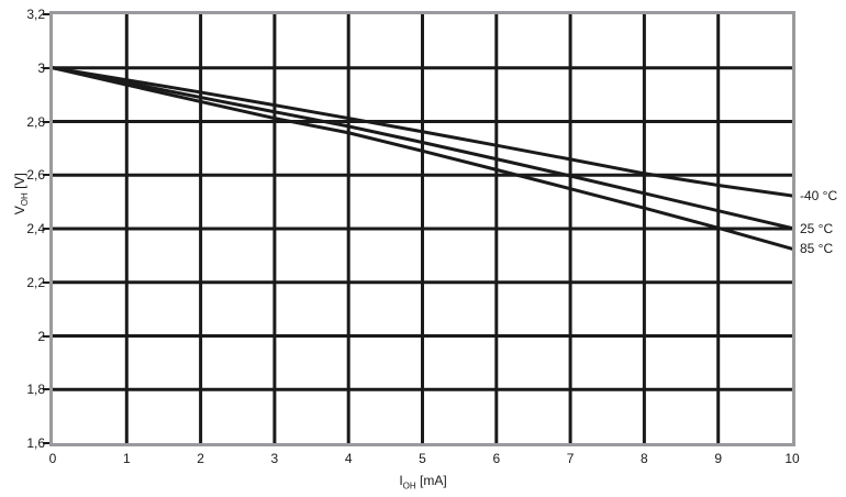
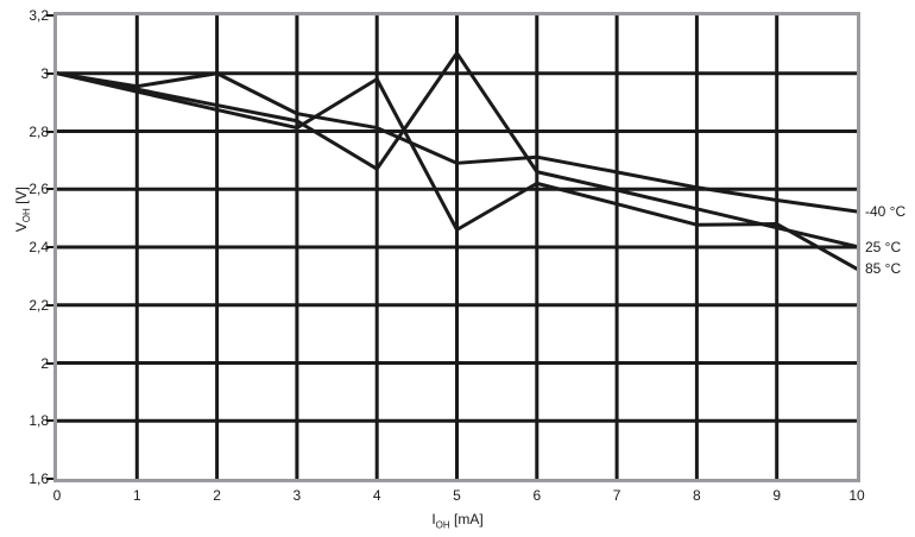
-40 °C/2: 2,91 -> 3,00
25 °C/4: 2,78 -> 2,67
85 °C/4: 2,76 -> 2,98
-40 °C/5: 2,76 -> 2,69
25 °C/5: 2,72 -> 3,07
85 °C/5: 2,69 -> 2,46
85 °C/9: 2,40 -> 2,48
